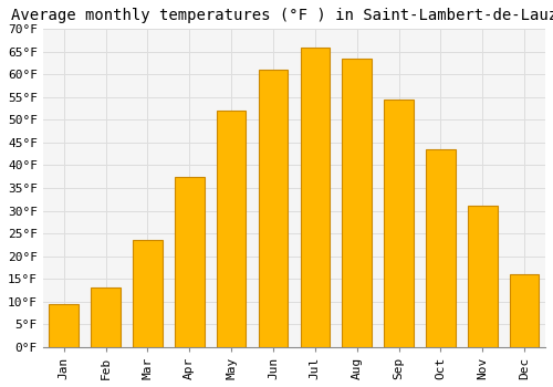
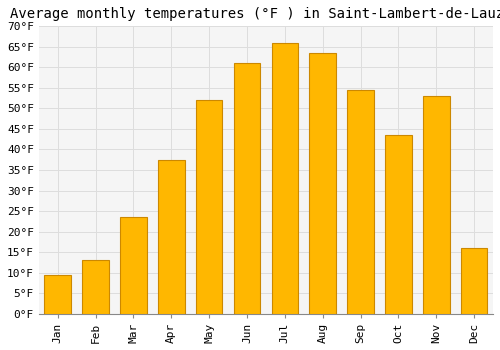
Nov: 31.0°F -> 53.0°F
